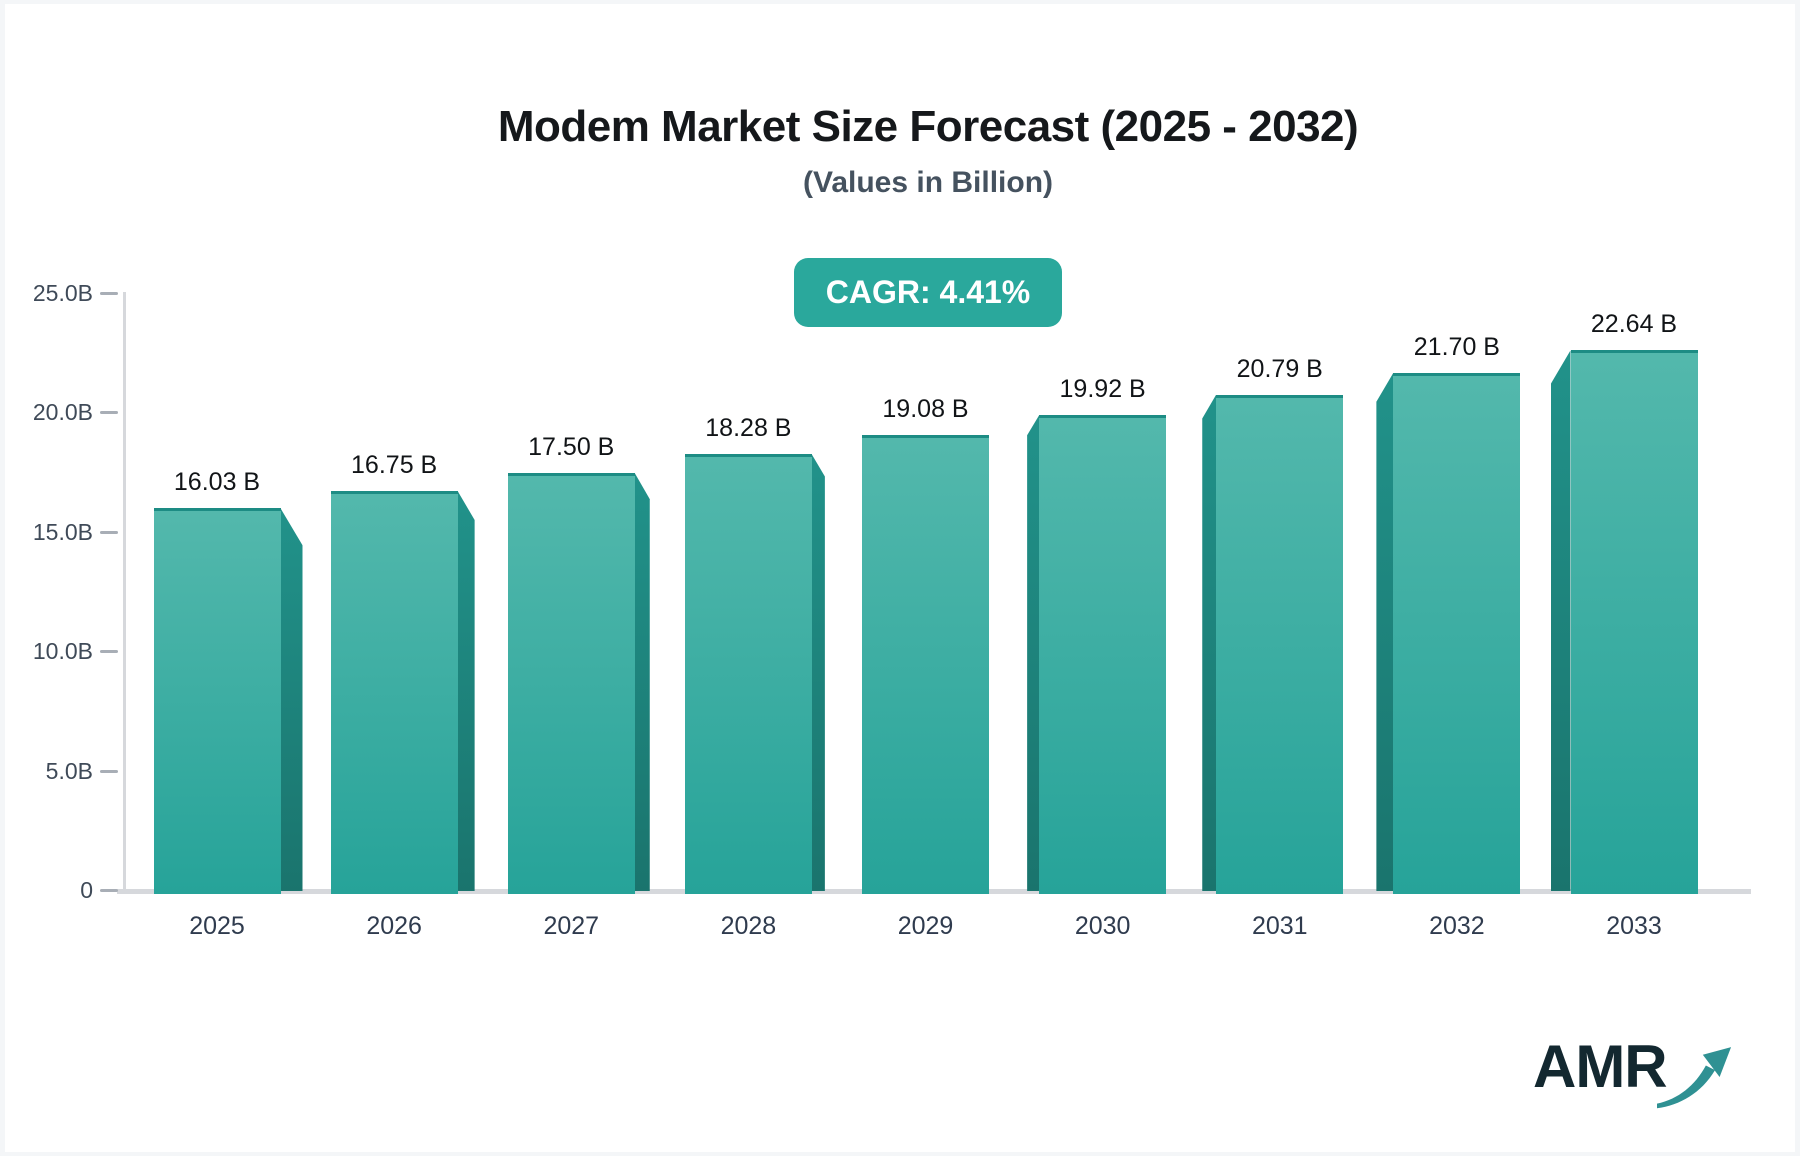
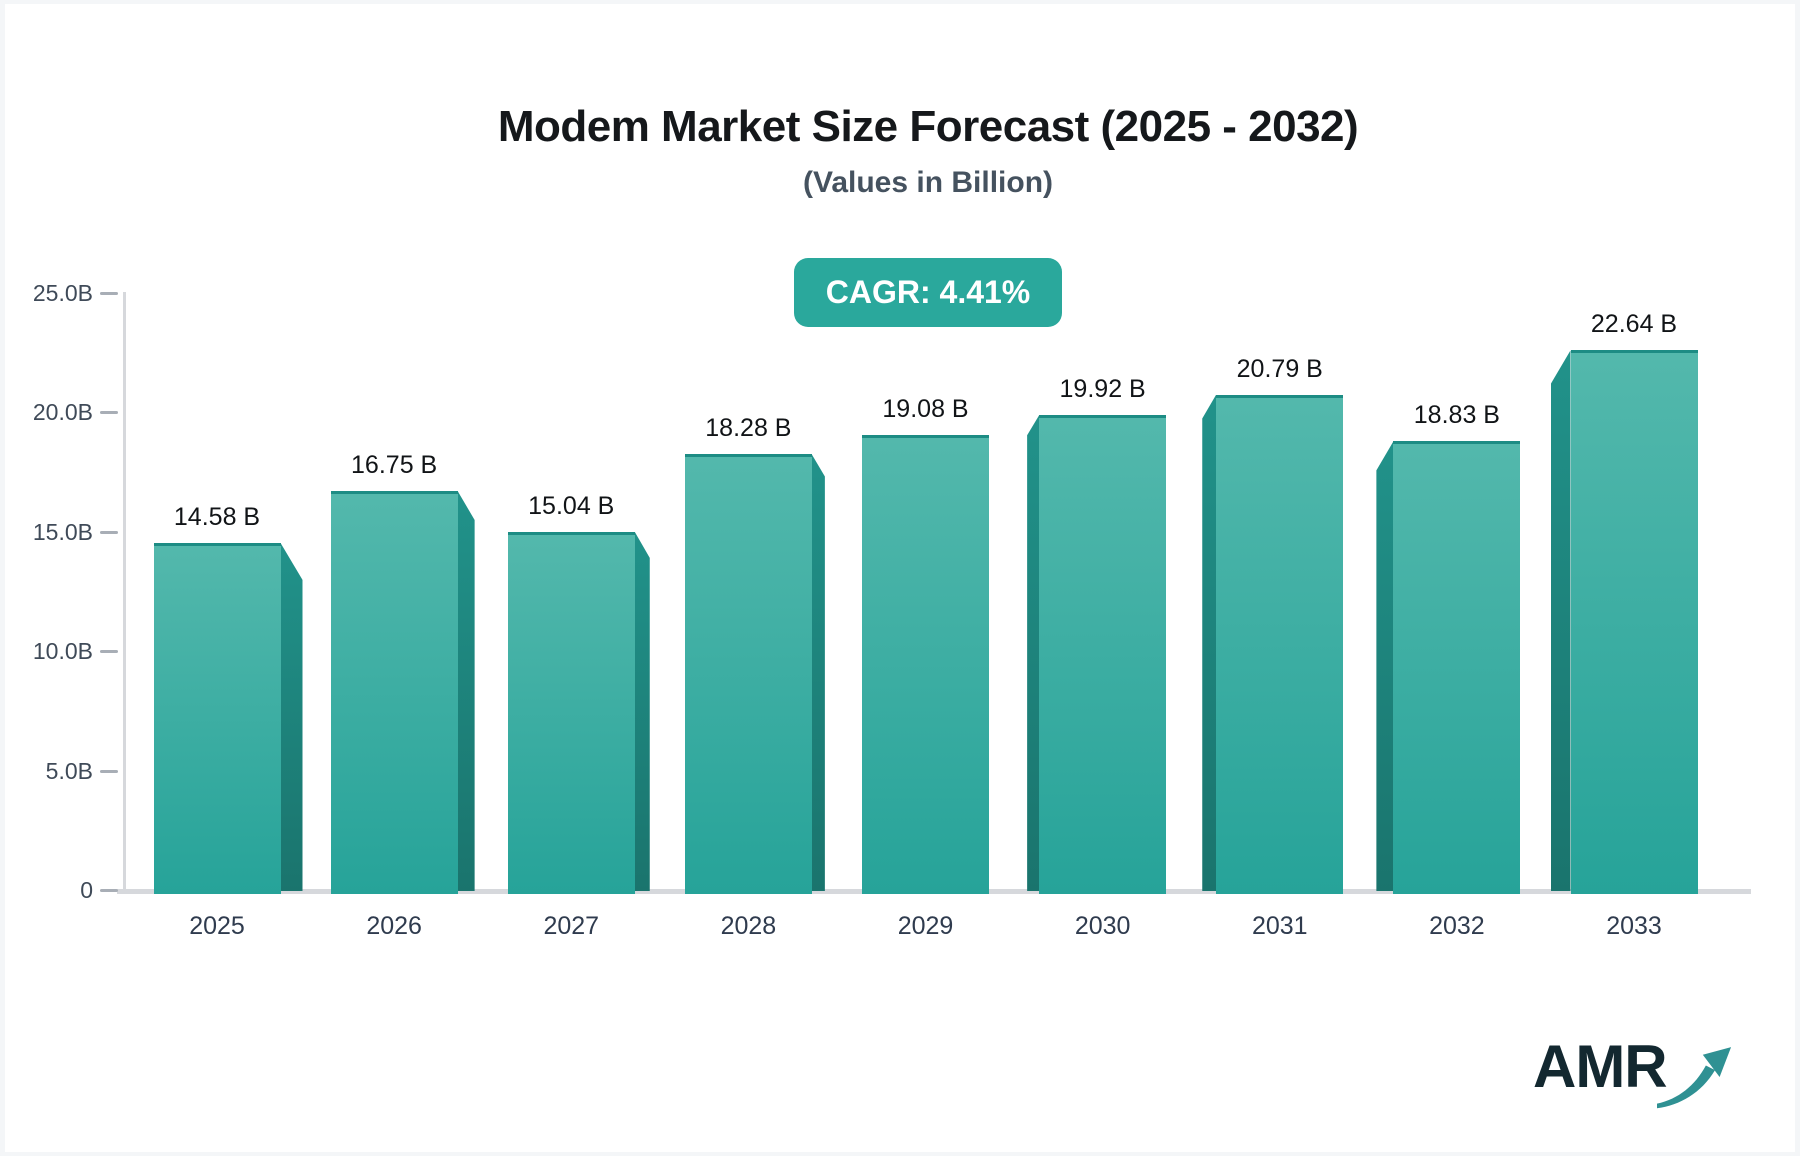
2025: 16.03 -> 14.58
2027: 17.50 -> 15.04
2032: 21.70 -> 18.83
